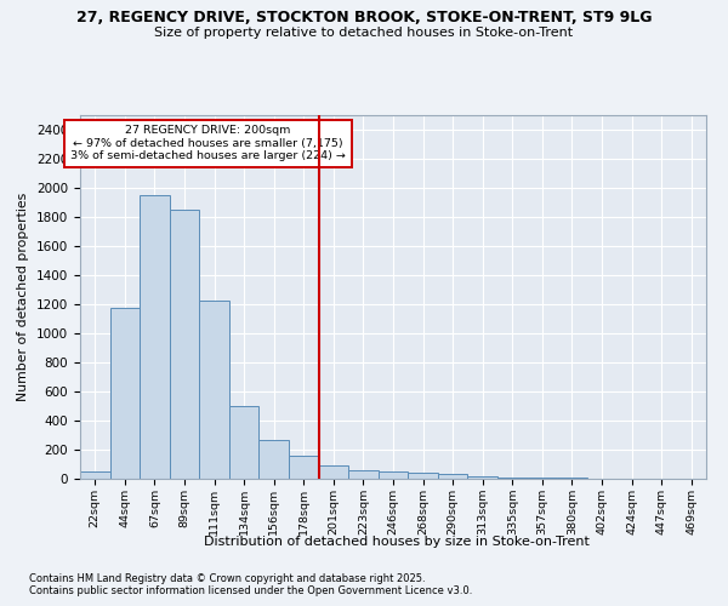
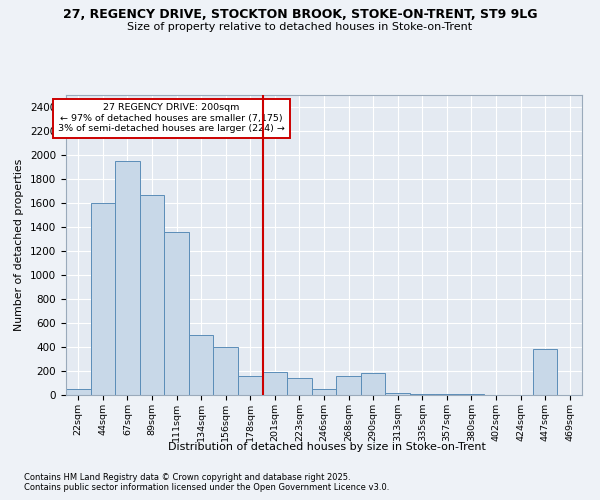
44sqm: 1180 -> 1600
89sqm: 1850 -> 1670
111sqm: 1220 -> 1360
156sqm: 270 -> 400
201sqm: 90 -> 190
223sqm: 60 -> 140
268sqm: 40 -> 160
290sqm: 30 -> 180
447sqm: 0 -> 380
